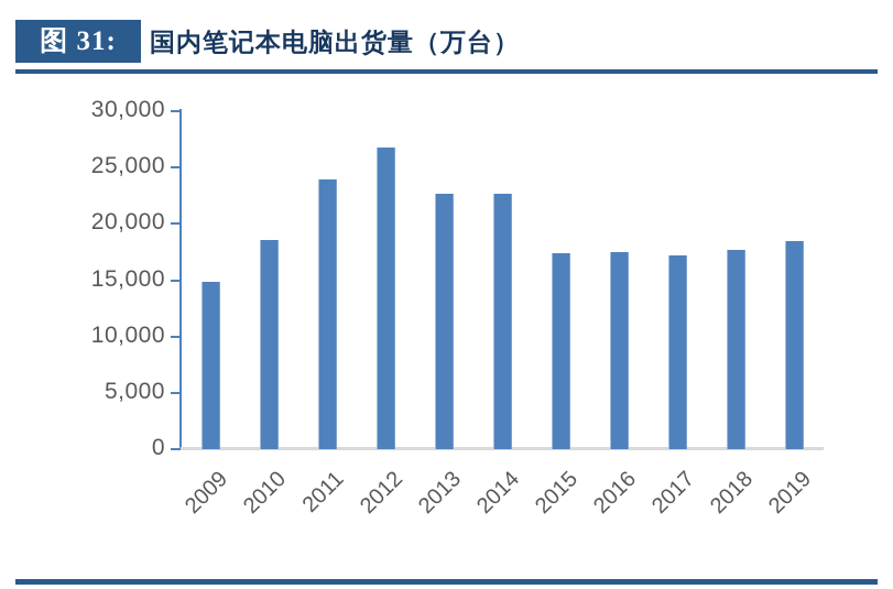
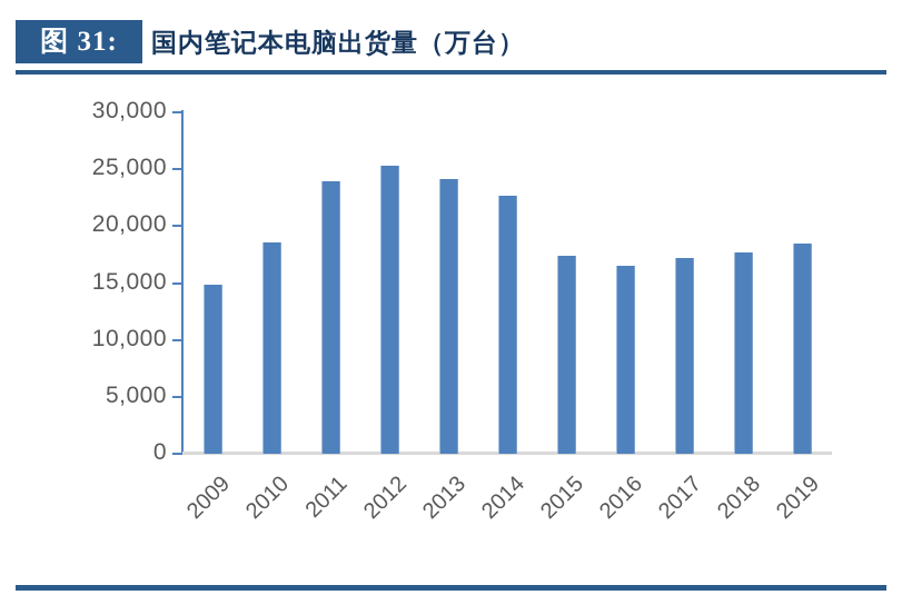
2012: 26800 -> 25300
2013: 22700 -> 24100
2016: 17500 -> 16500
